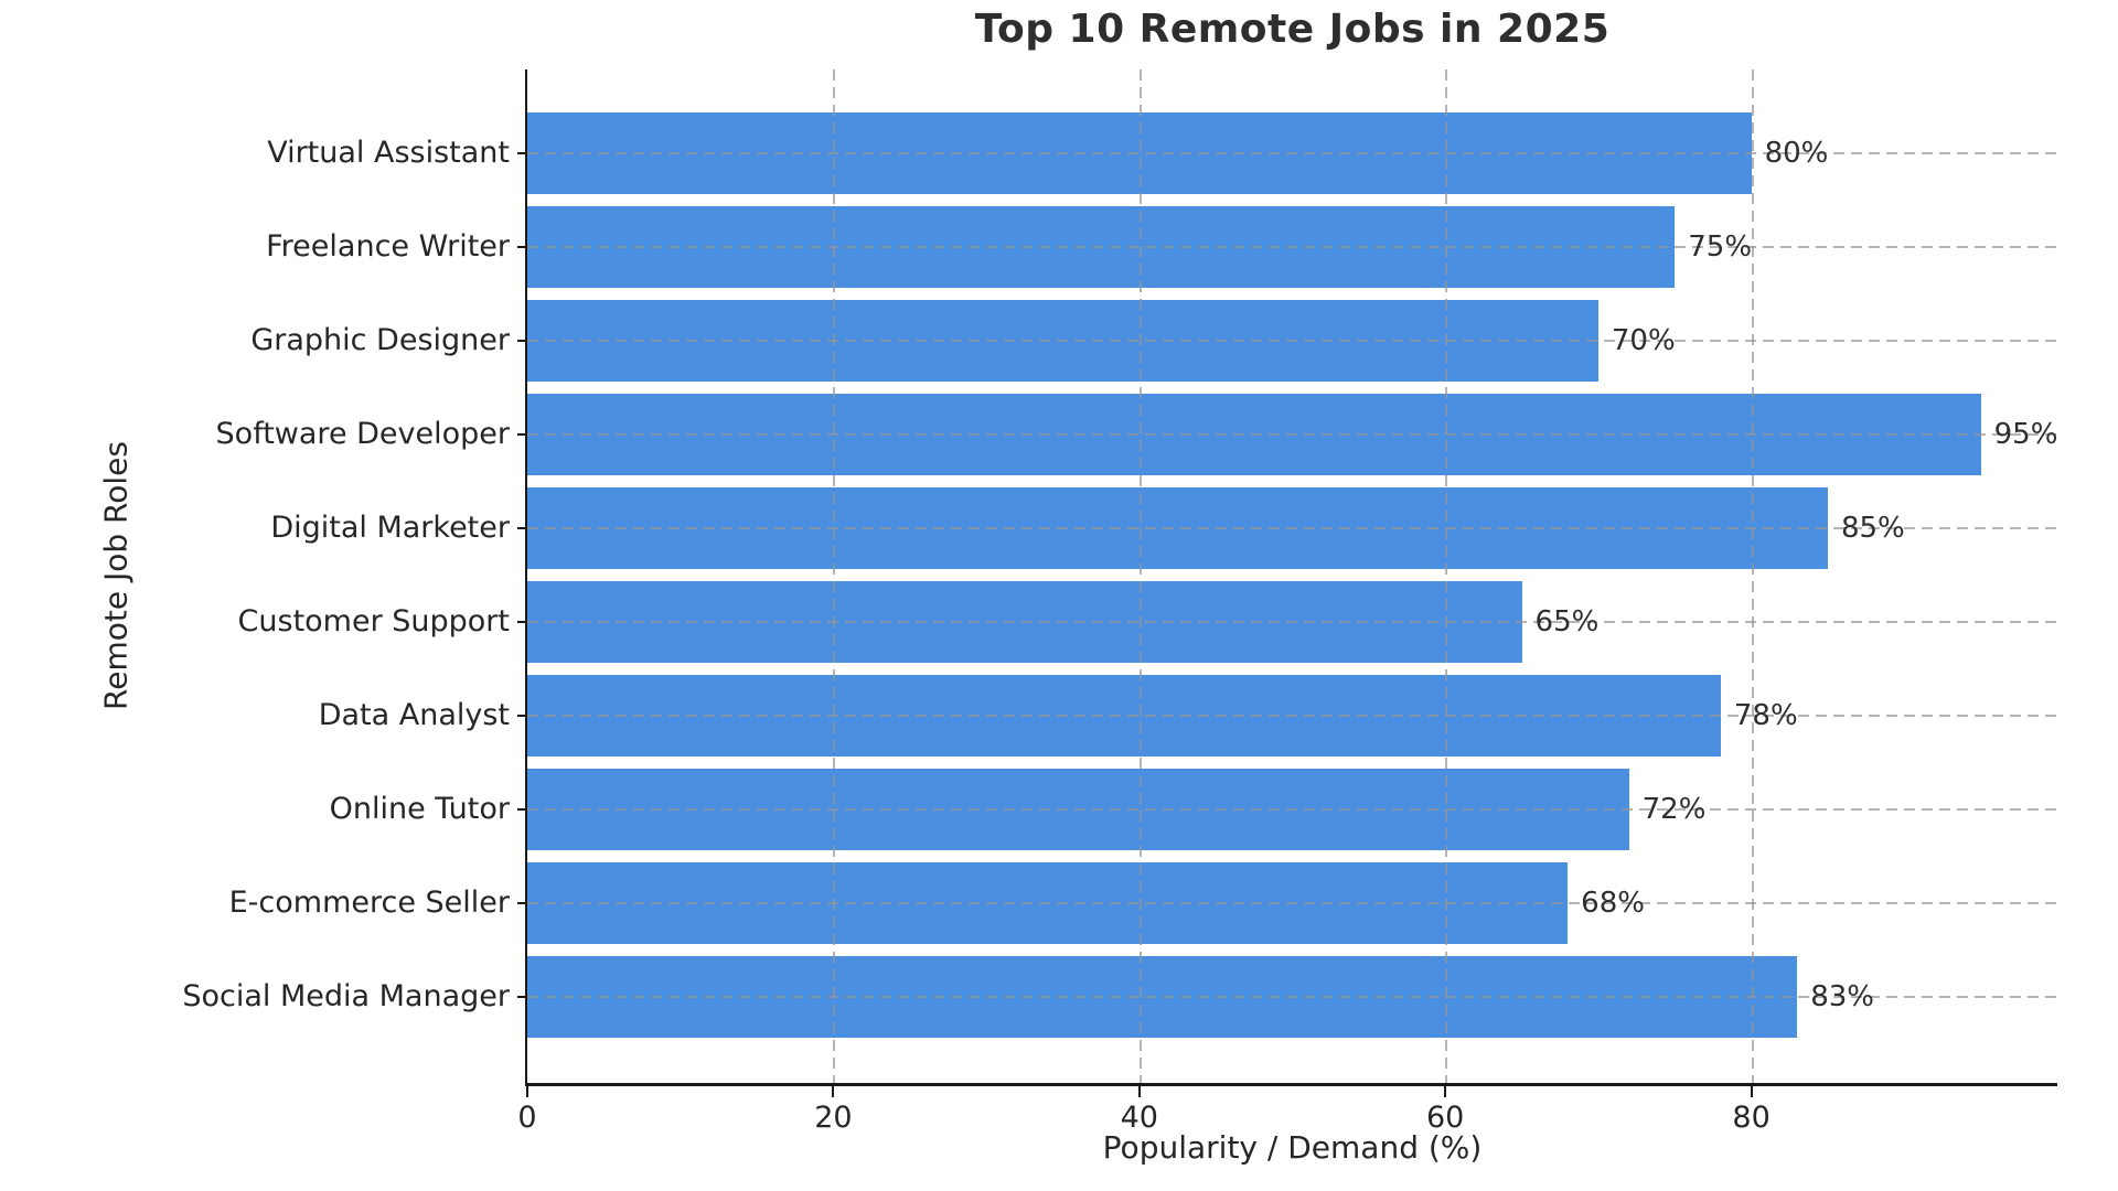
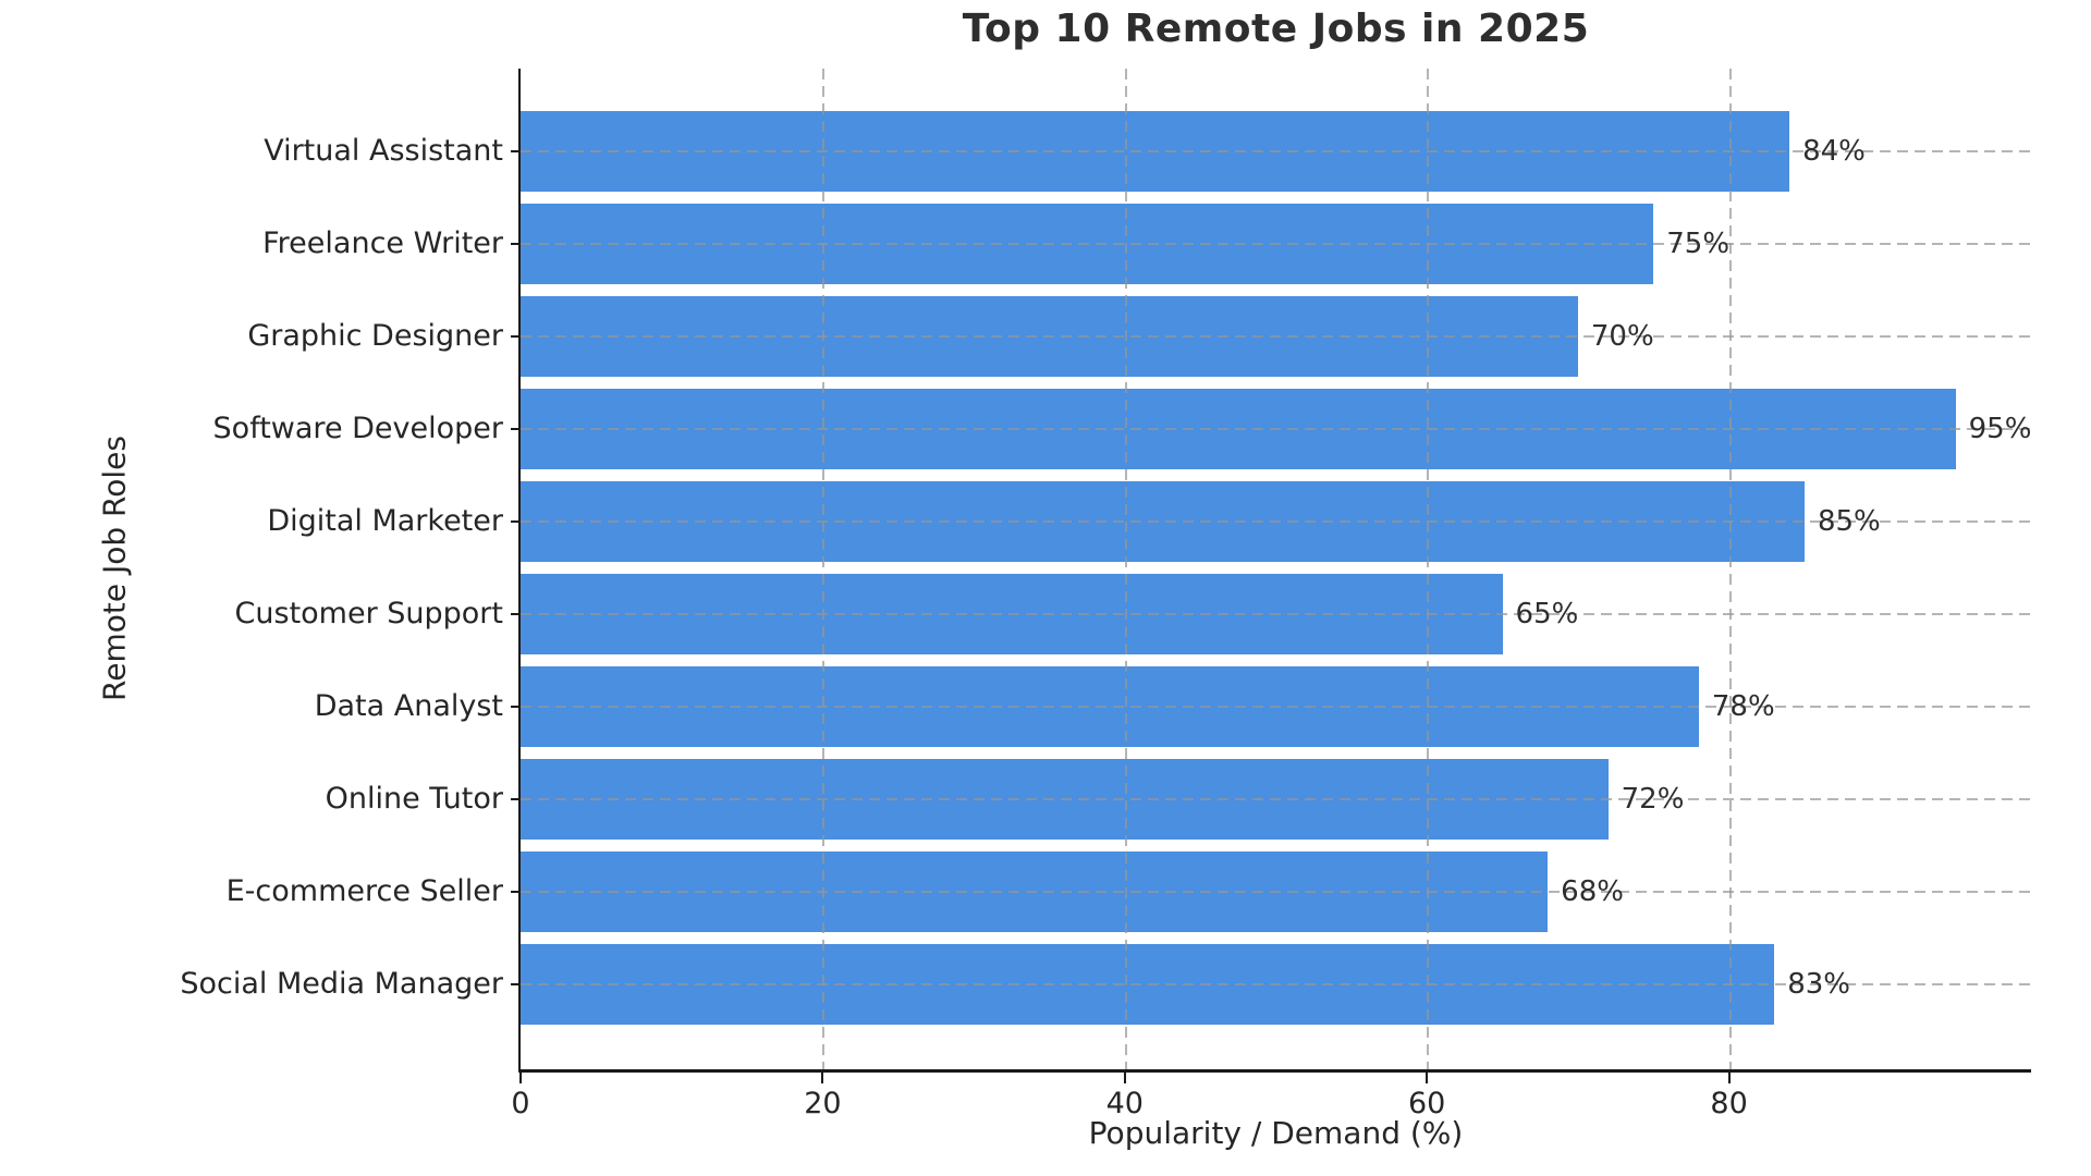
Virtual Assistant: 80% -> 84%
